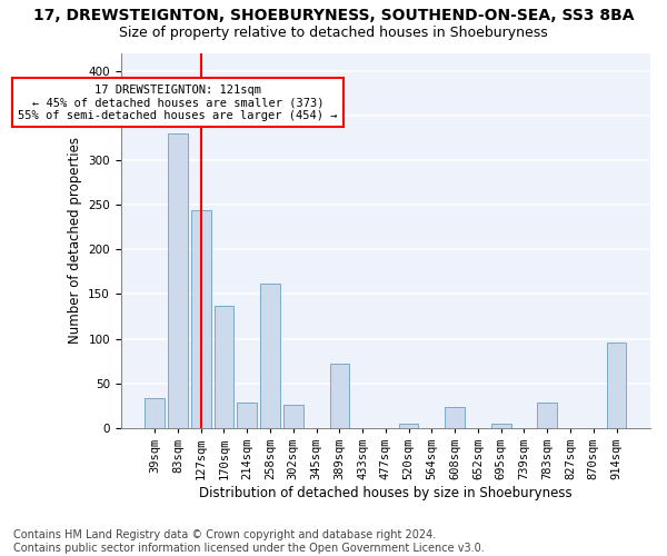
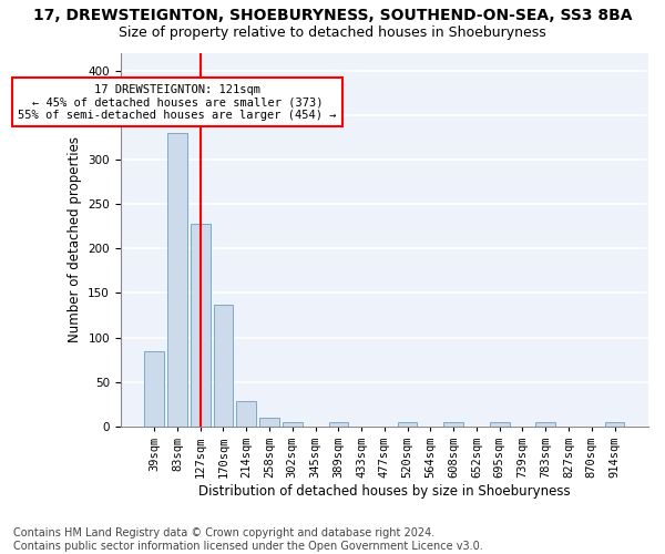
39sqm: 34 -> 85
127sqm: 244 -> 228
258sqm: 162 -> 10
302sqm: 26 -> 5
389sqm: 72 -> 5
608sqm: 24 -> 5
783sqm: 28 -> 5
914sqm: 96 -> 5
